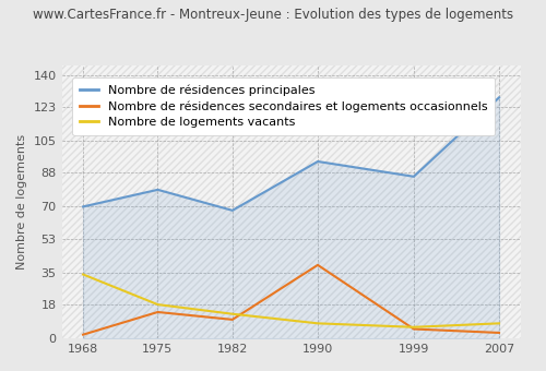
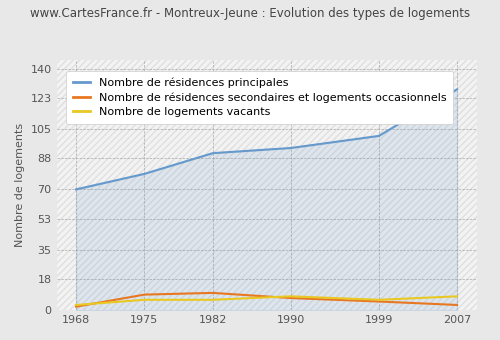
Nombre de logements vacants/1968: 34 -> 3
Nombre de résidences secondaires et logements occasionnels/1975: 14 -> 9
Nombre de logements vacants/1975: 18 -> 6
Nombre de résidences principales/1982: 68 -> 91
Nombre de logements vacants/1982: 13 -> 6
Nombre de résidences secondaires et logements occasionnels/1990: 39 -> 7
Nombre de résidences principales/1999: 86 -> 101
